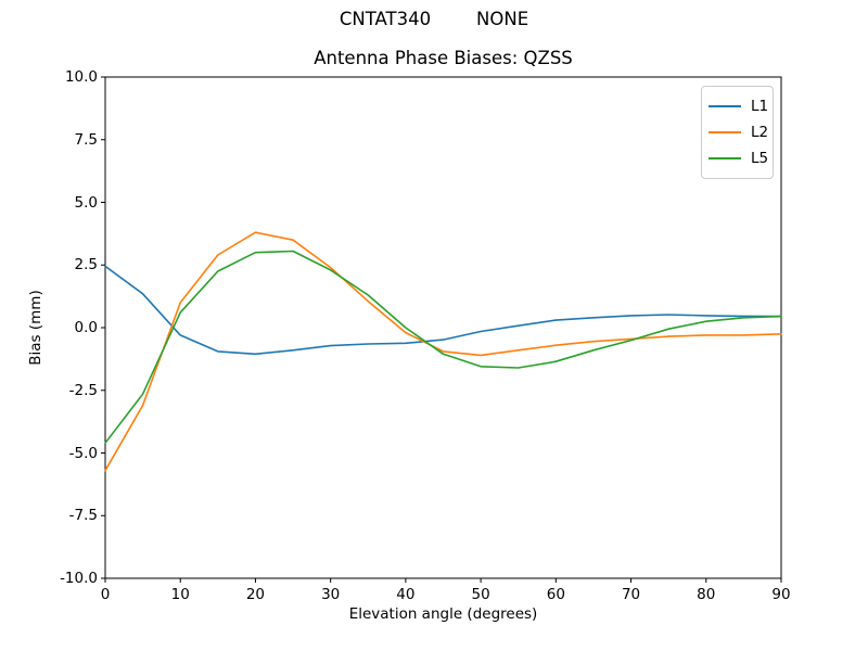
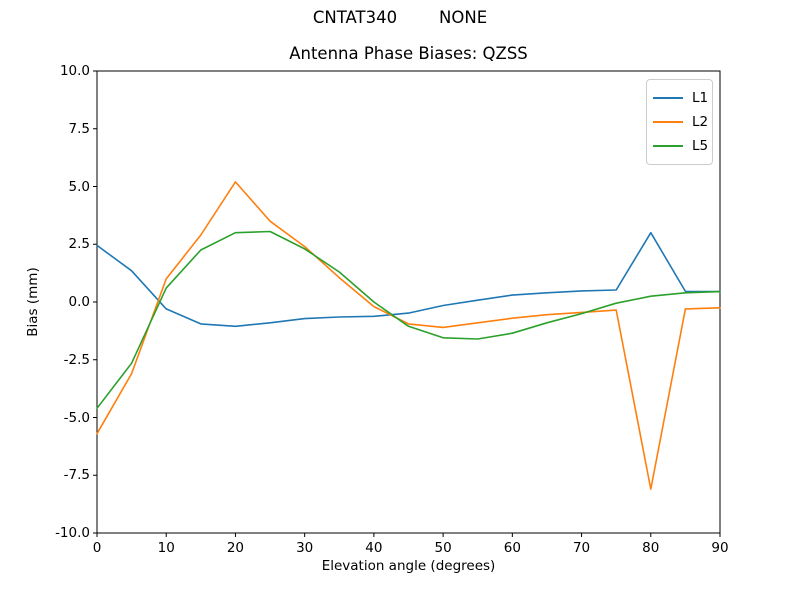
L2/20: 3.8 -> 5.2
L1/80: 0.5 -> 3.0
L2/80: -0.3 -> -8.1
